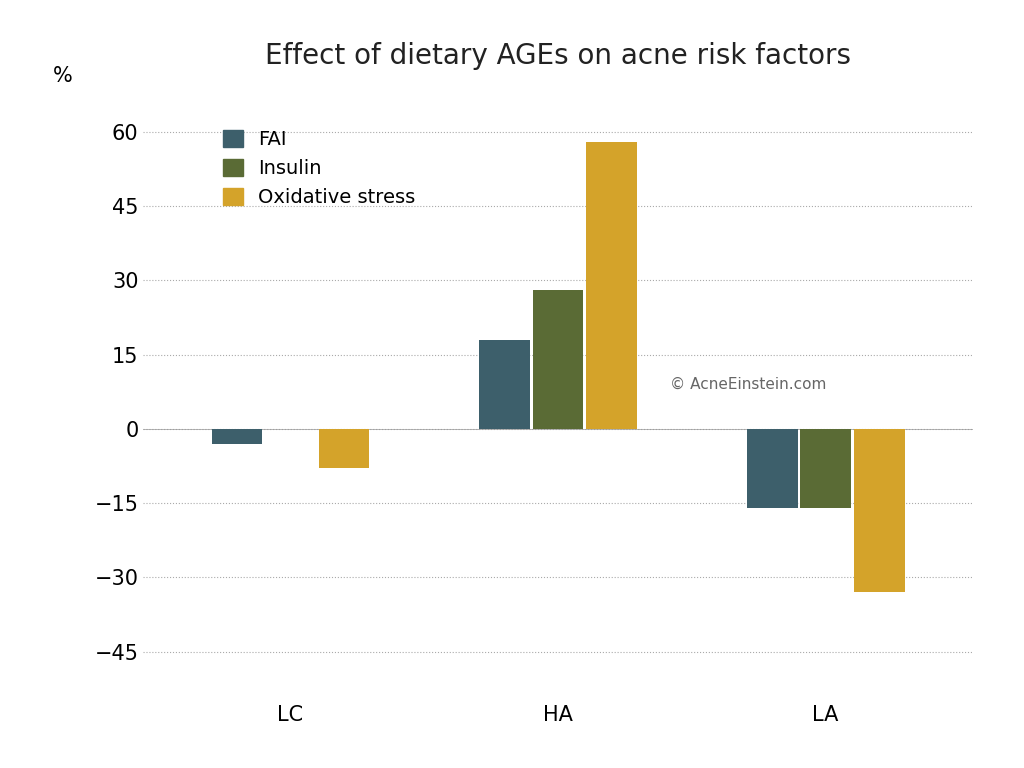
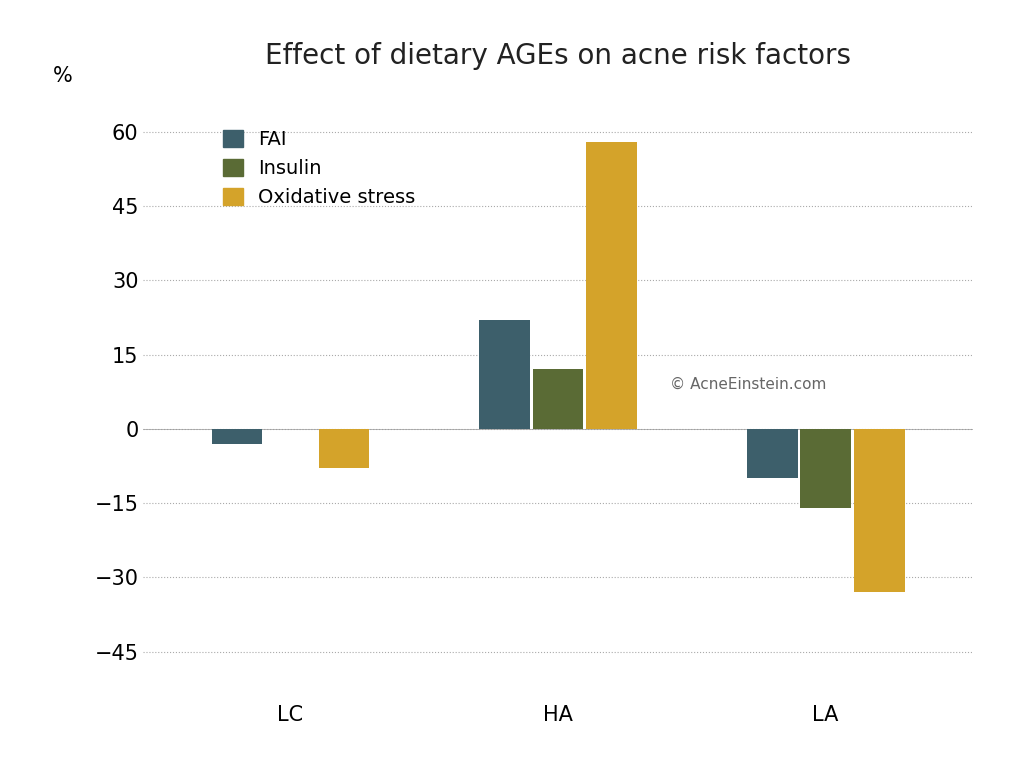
FAI/HA: 18 -> 22
Insulin/HA: 28 -> 12
FAI/LA: -16 -> -10
